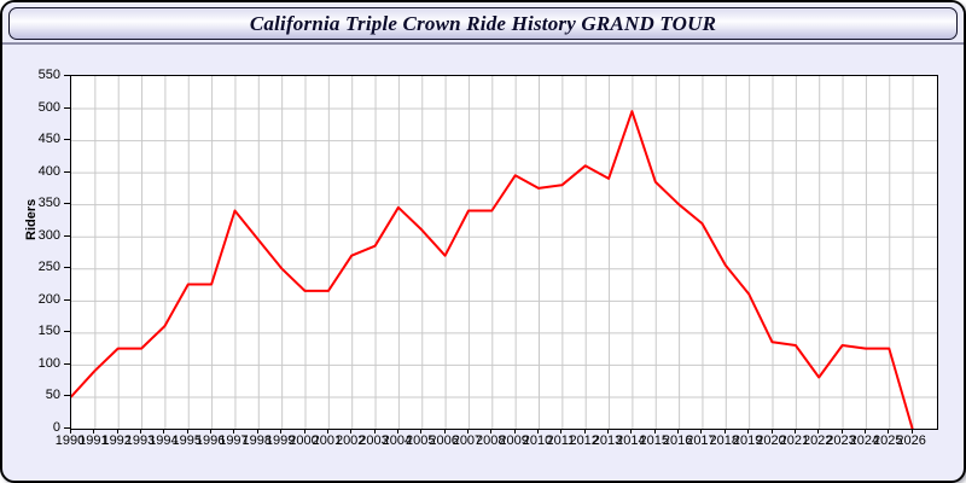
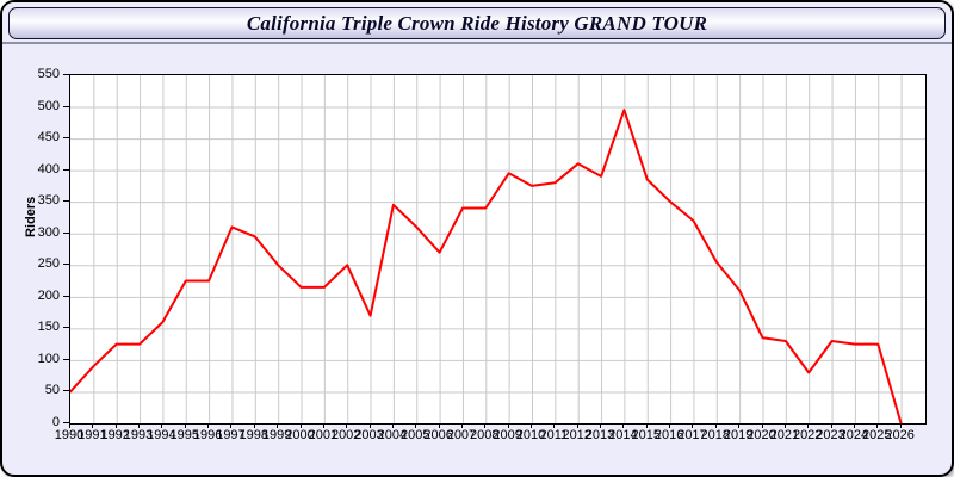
1997: 340 -> 310
2002: 270 -> 250
2003: 280 -> 170
